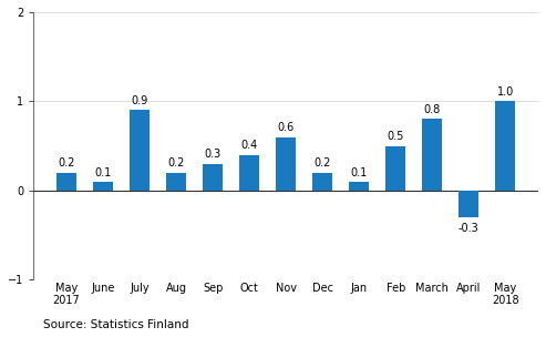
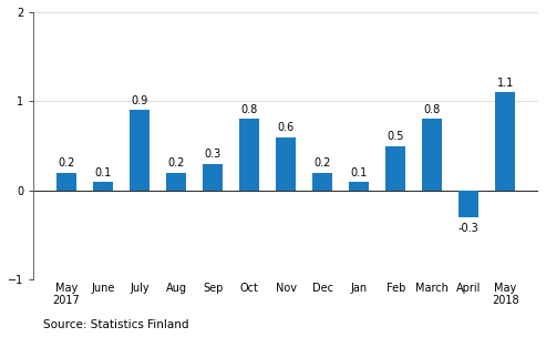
Oct: 0.4 -> 0.8
May 2018: 1.0 -> 1.1
